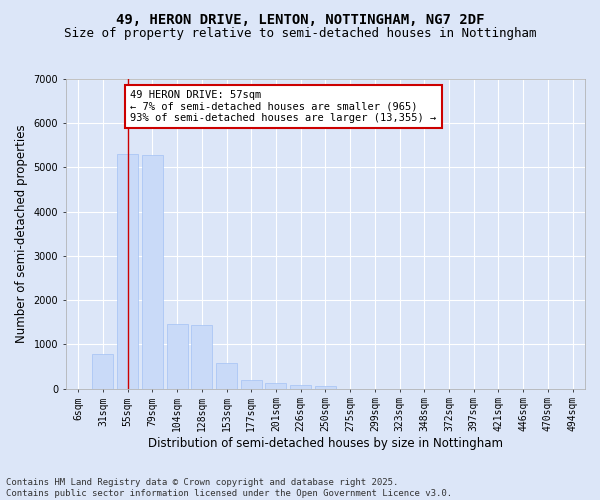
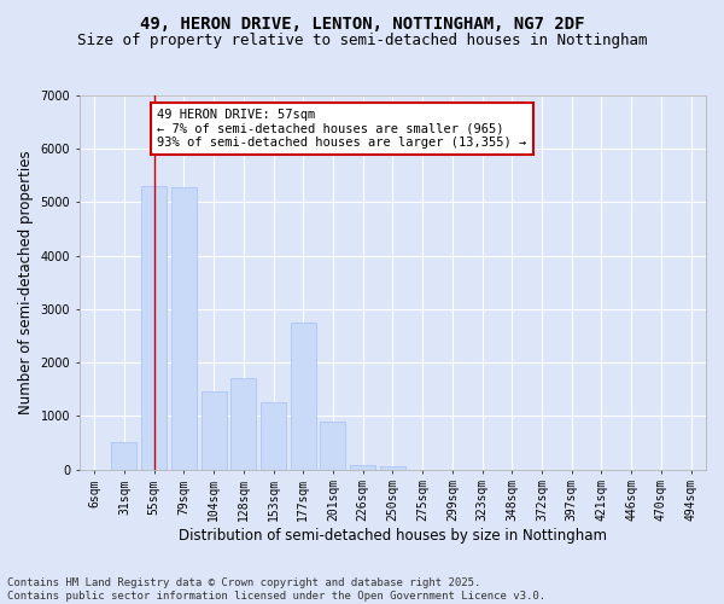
31sqm: 780 -> 500
128sqm: 1430 -> 1700
153sqm: 580 -> 1250
177sqm: 200 -> 2750
201sqm: 130 -> 900
